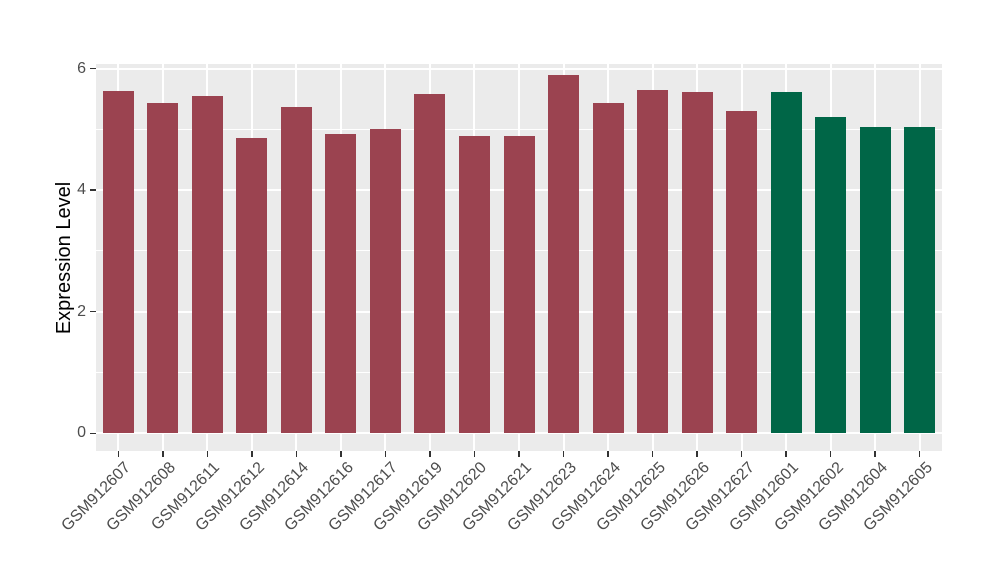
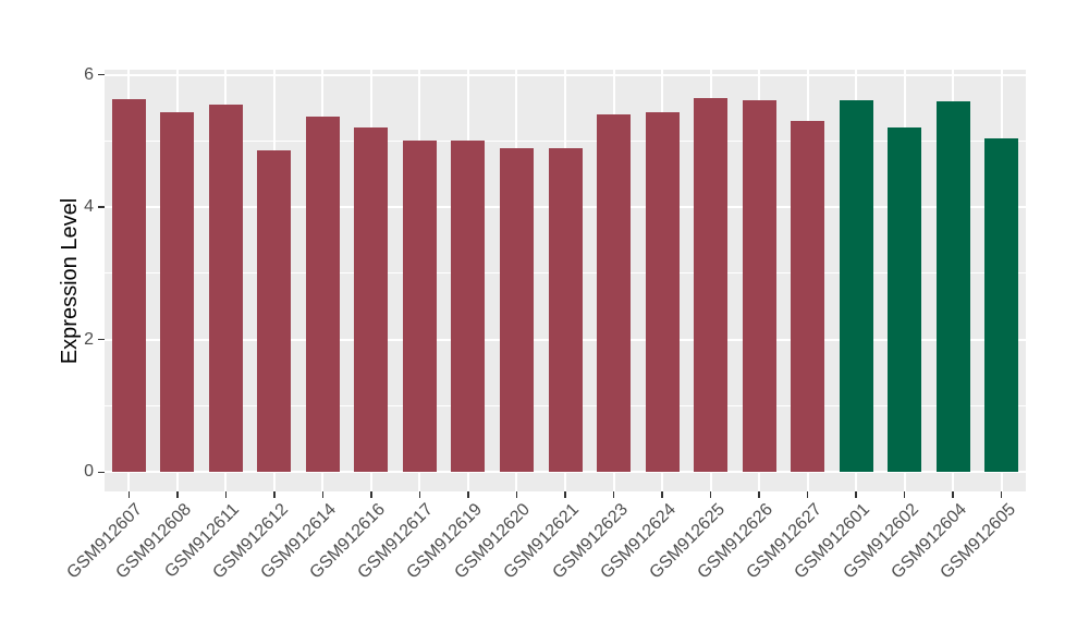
GSM912616: 4.9 -> 5.2
GSM912619: 5.6 -> 5.0
GSM912623: 5.9 -> 5.4
GSM912604: 5.0 -> 5.6
